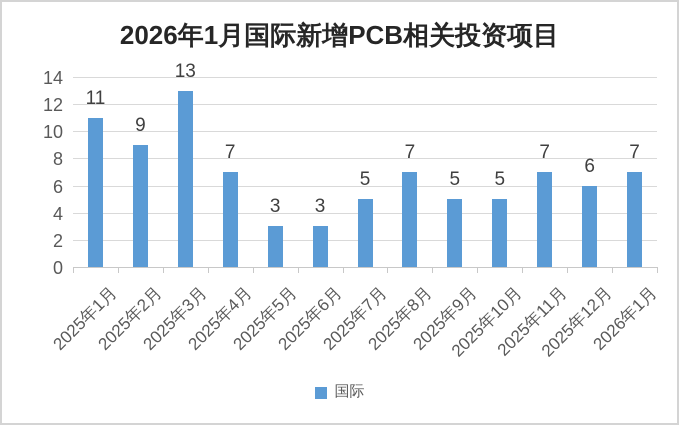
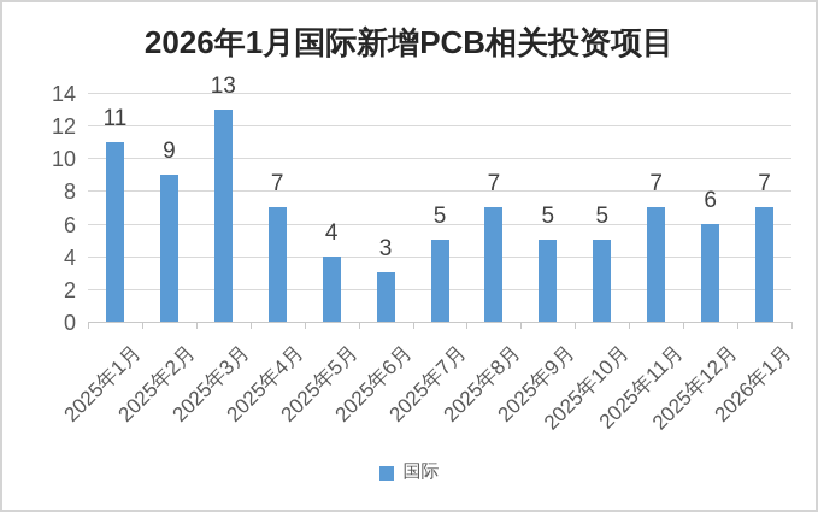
2025年5月: 3 -> 4
